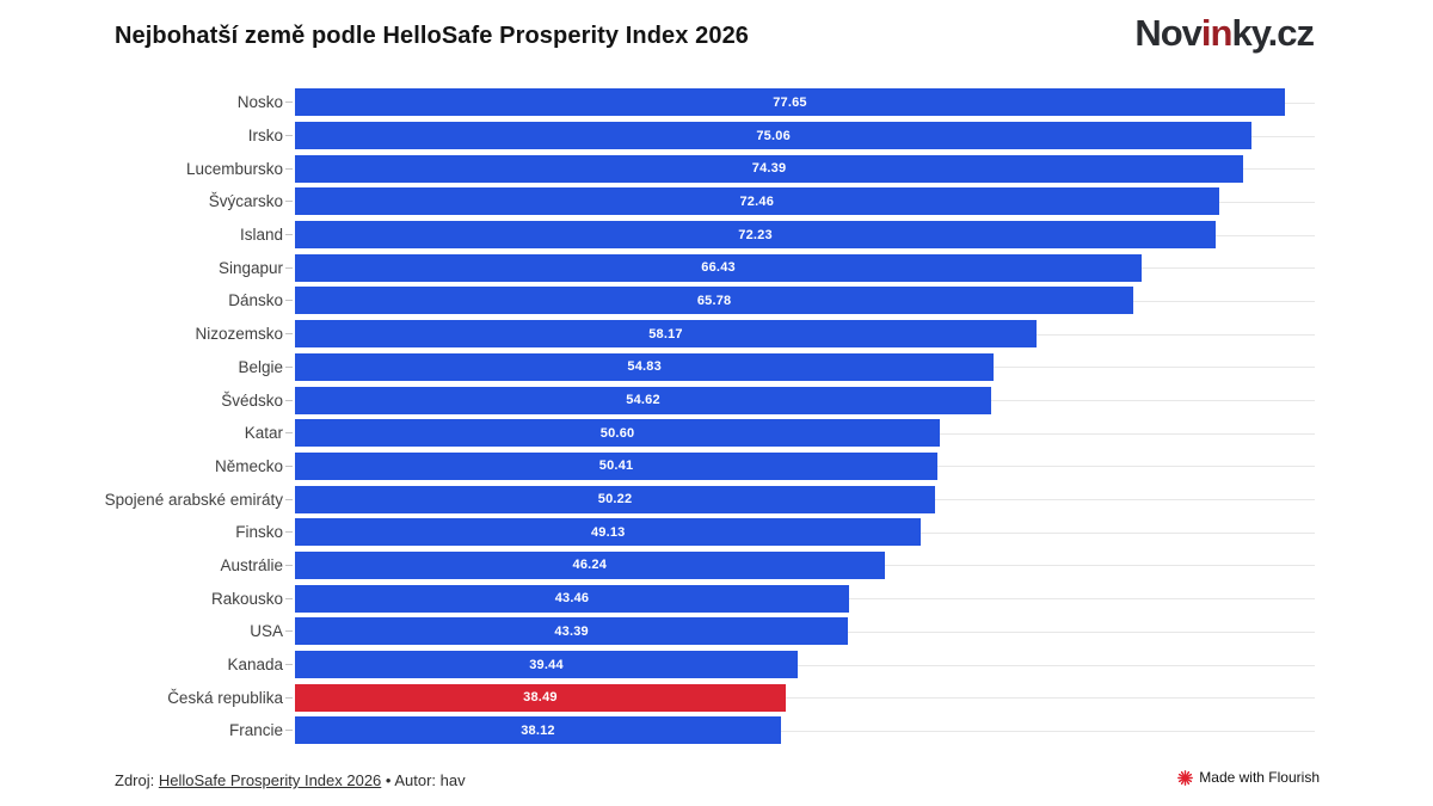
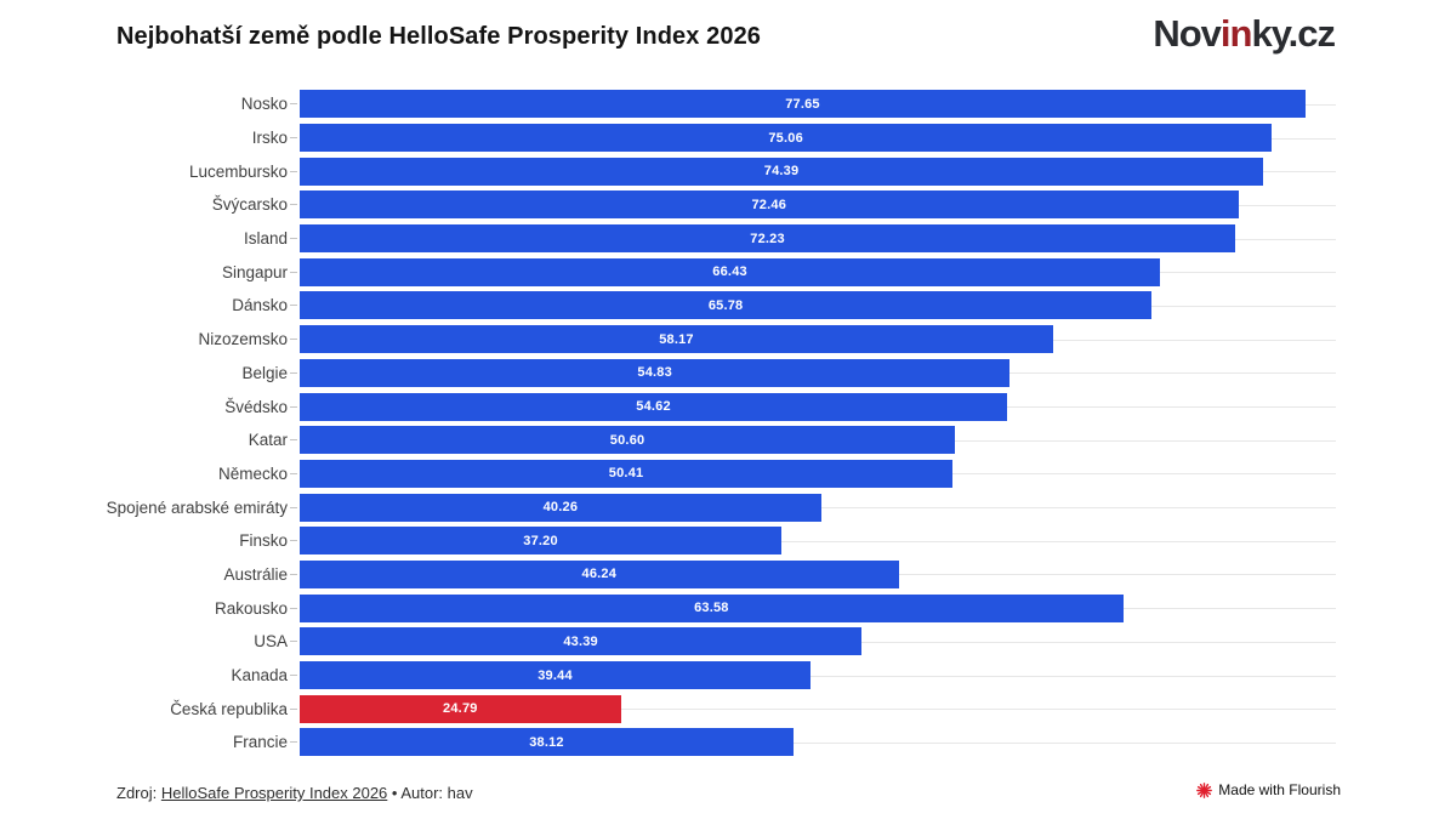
Spojené arabské emiráty: 50.22 -> 40.26
Finsko: 49.13 -> 37.20
Rakousko: 43.46 -> 63.58
Česká republika: 38.49 -> 24.79
